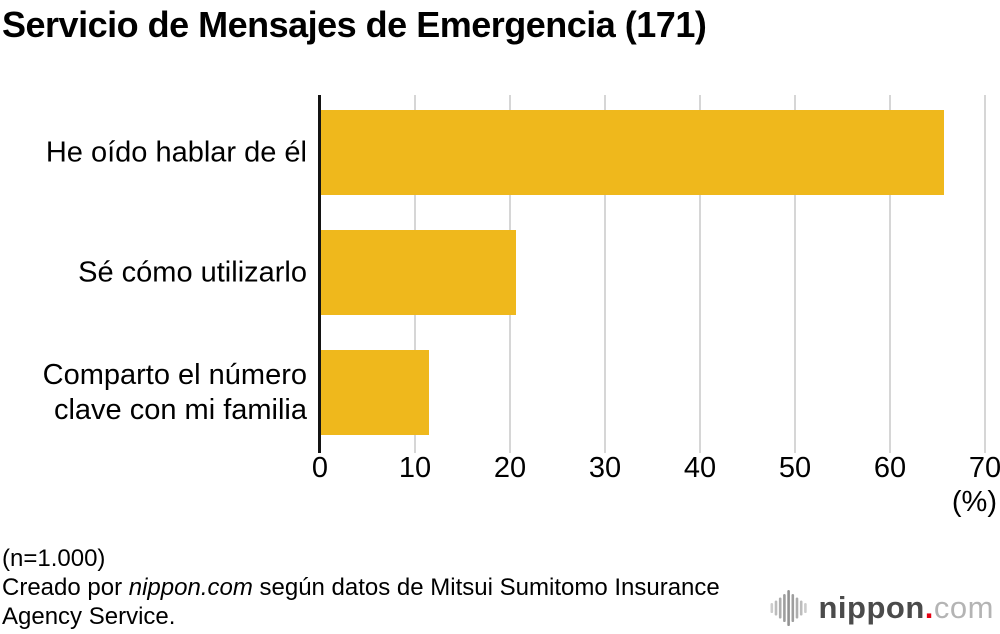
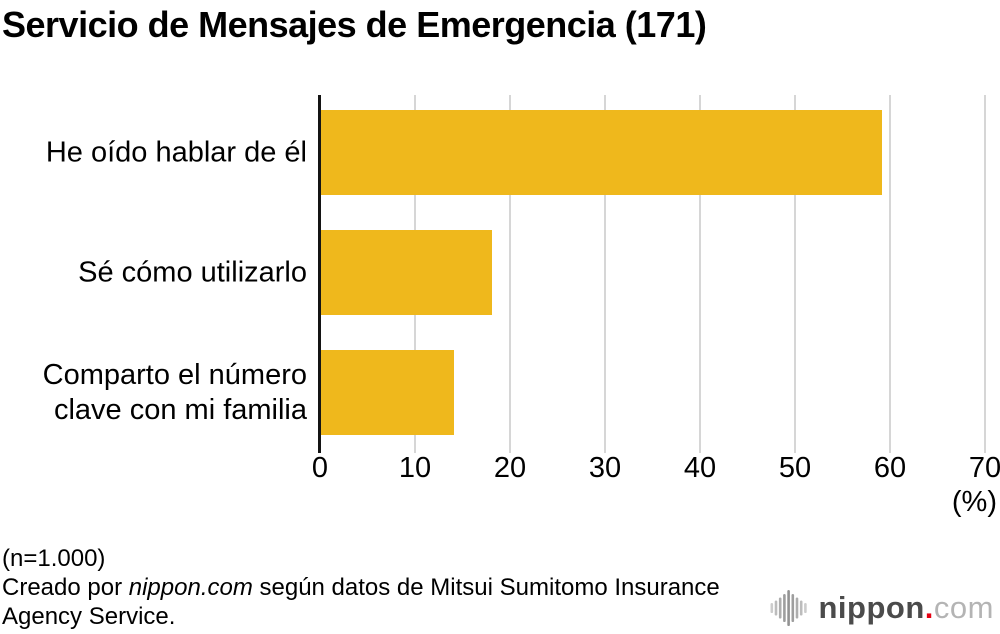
He oído hablar de él: 66 -> 59
Sé cómo utilizarlo: 20 -> 18
Comparto el número clave con mi familia: 11 -> 14
